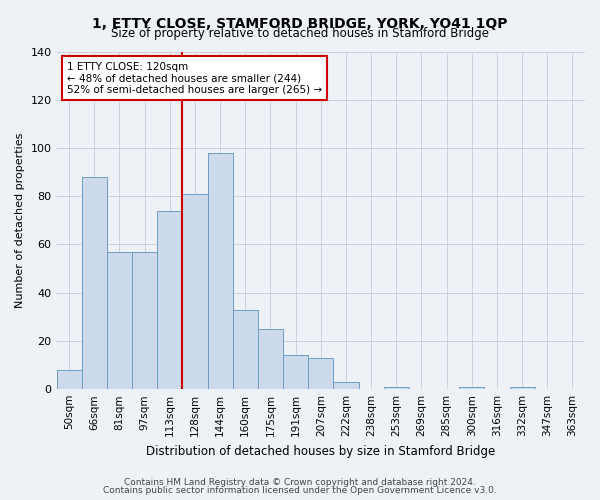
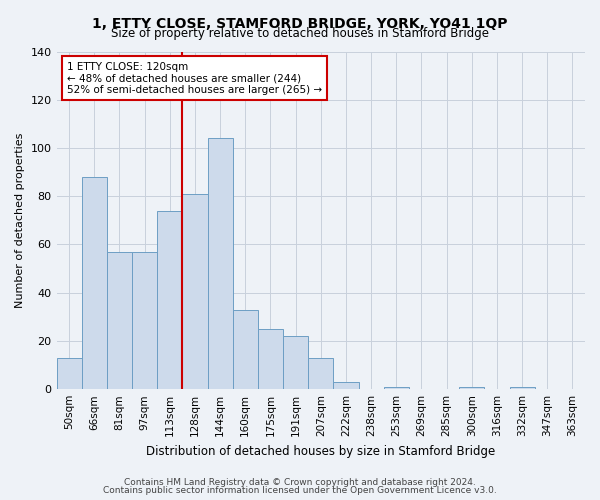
50sqm: 8 -> 13
144sqm: 98 -> 104
191sqm: 14 -> 22
